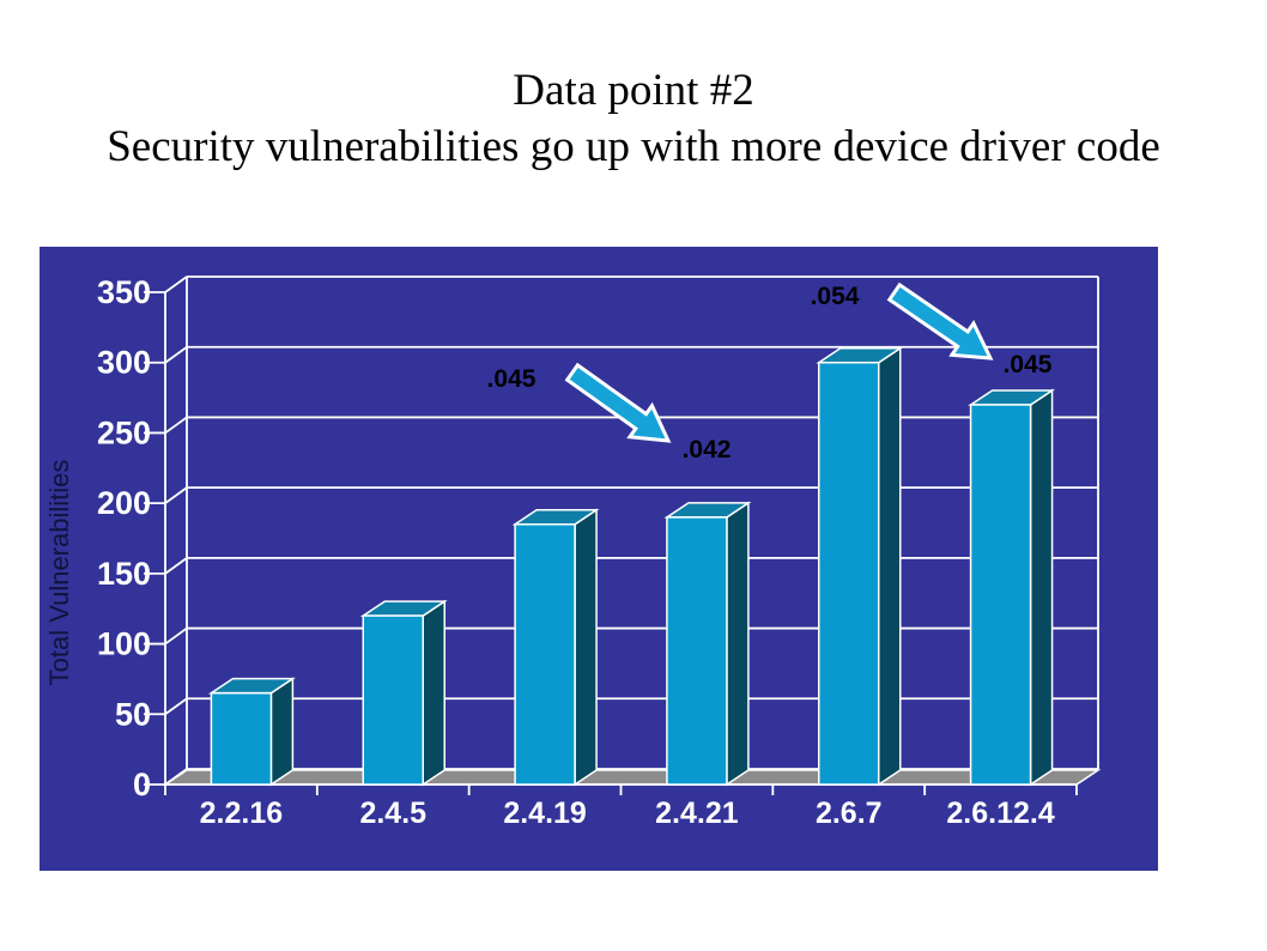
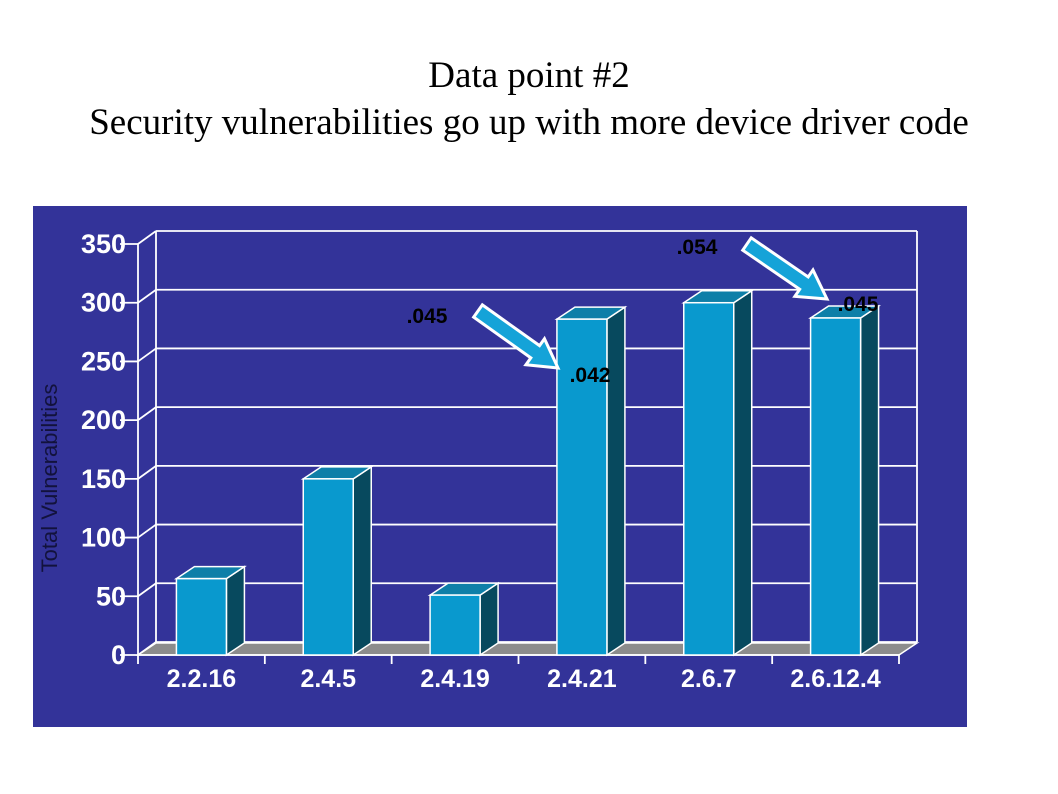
2.4.5: 120 -> 150
2.4.19: 185 -> 51
2.4.21: 190 -> 286
2.6.12.4: 270 -> 287
